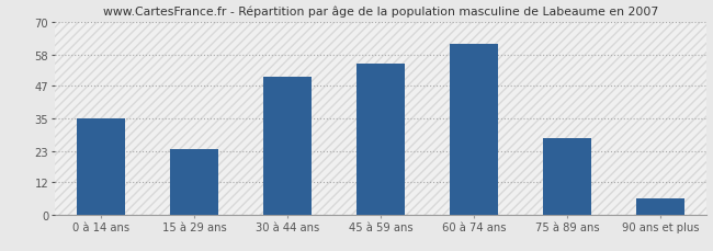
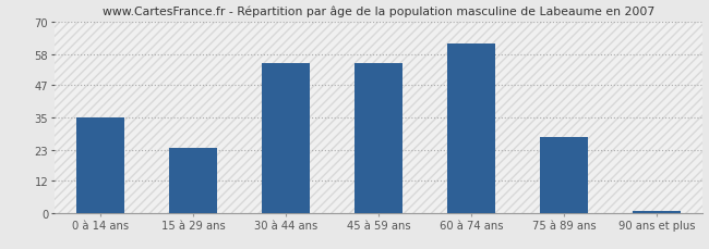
30 à 44 ans: 50 -> 55
90 ans et plus: 6 -> 1
